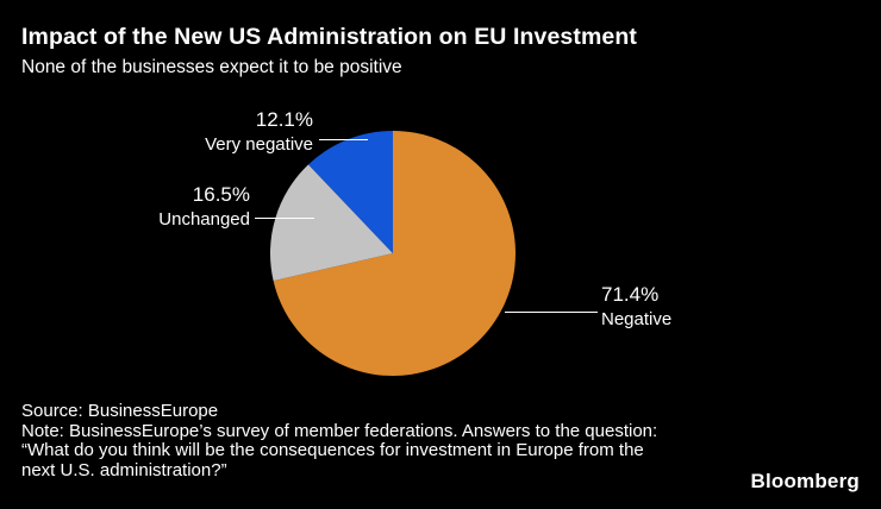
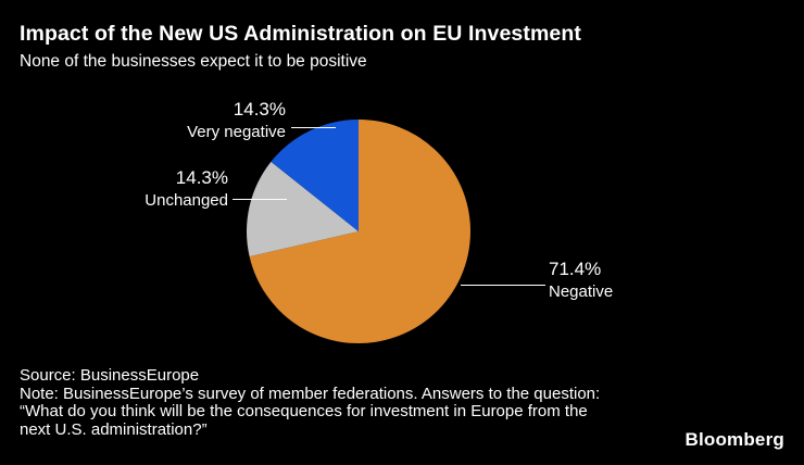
Unchanged: 16.5% -> 14.3%
Very negative: 12.1% -> 14.3%
